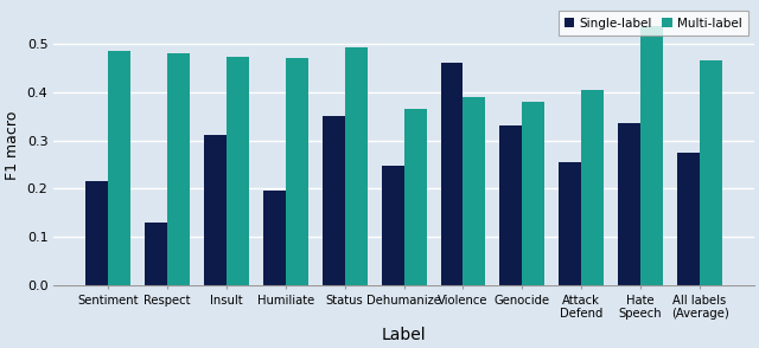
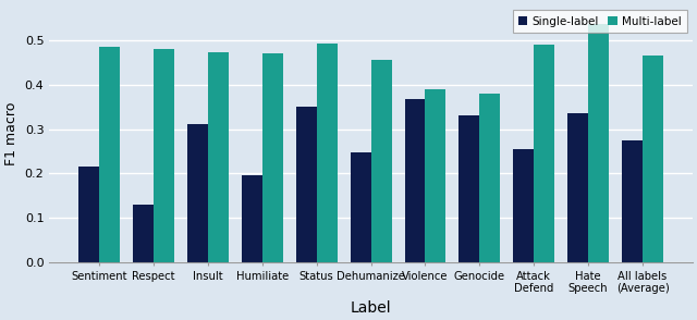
Multi-label/Dehumanize: 0.365 -> 0.455
Single-label/Violence: 0.460 -> 0.368
Multi-label/Attack Defend: 0.405 -> 0.490
